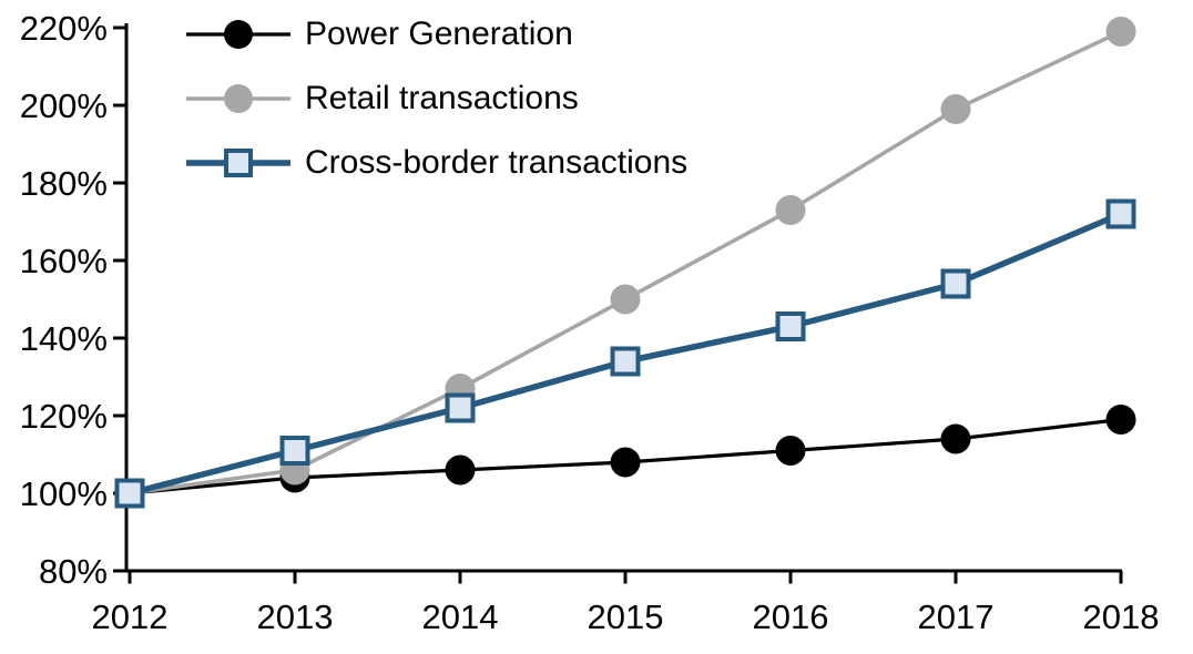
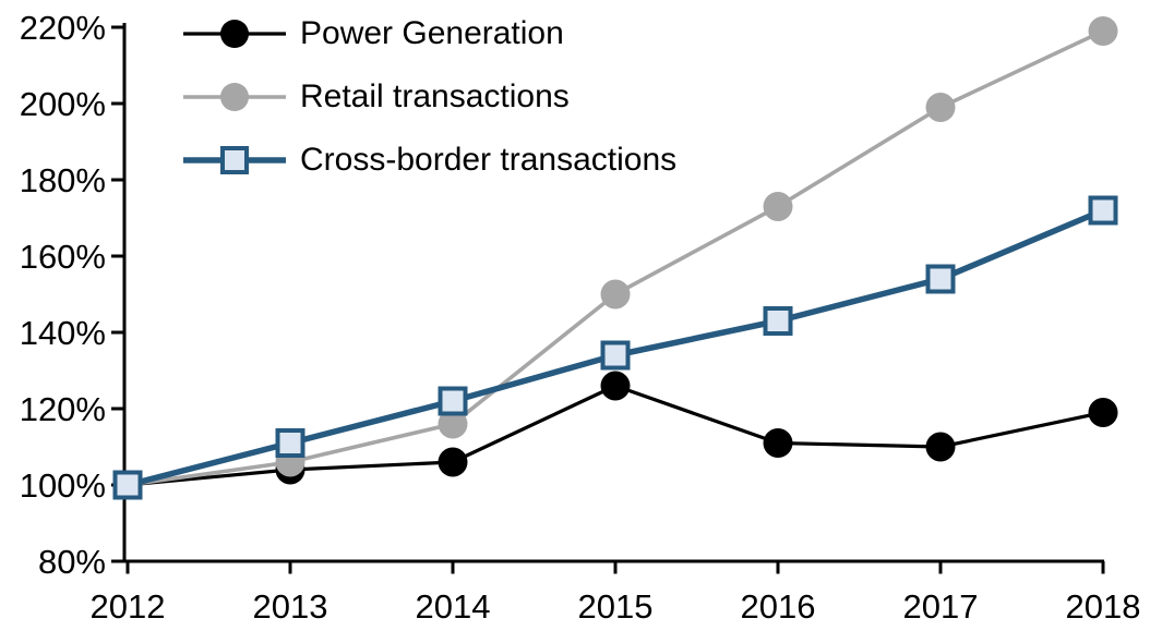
Retail transactions/2014: 127% -> 116%
Power Generation/2015: 108% -> 126%
Power Generation/2017: 114% -> 110%
